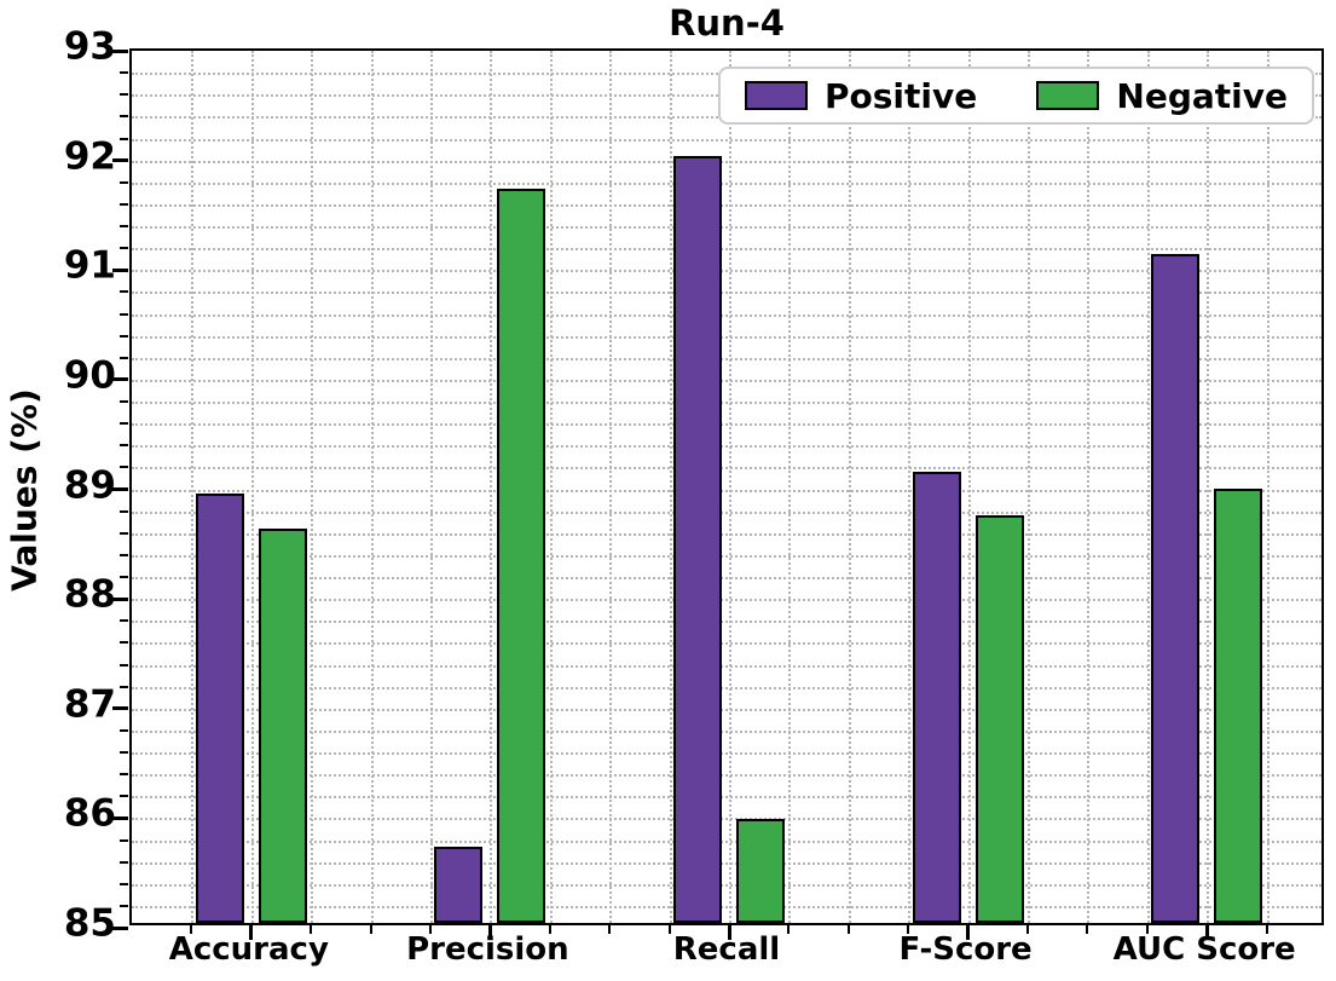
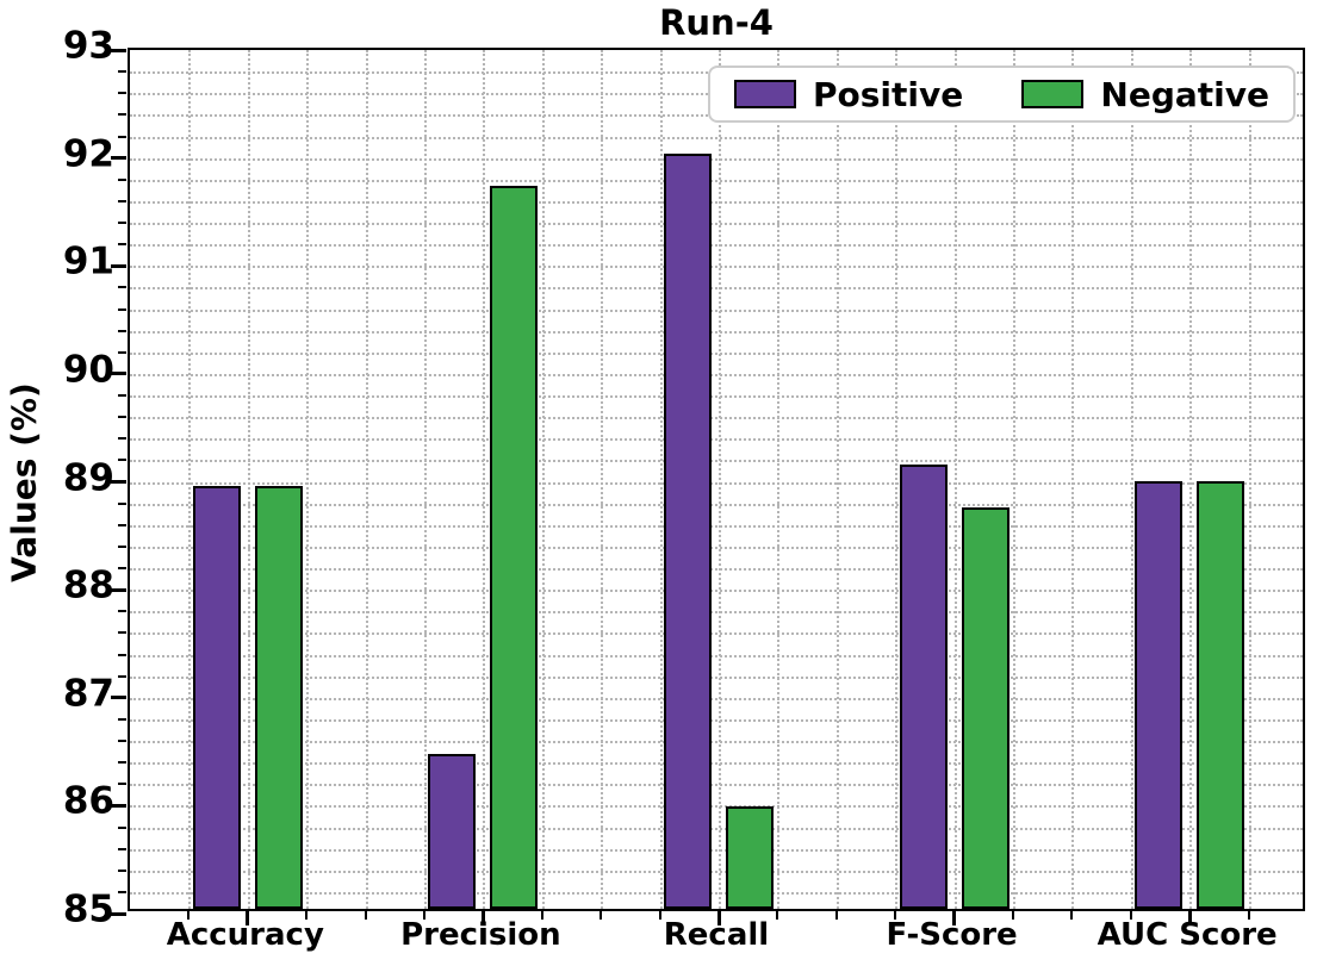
Negative/Accuracy: 88.6 -> 88.9
Positive/Precision: 85.7 -> 86.4
Positive/AUC Score: 91.1 -> 89.0
